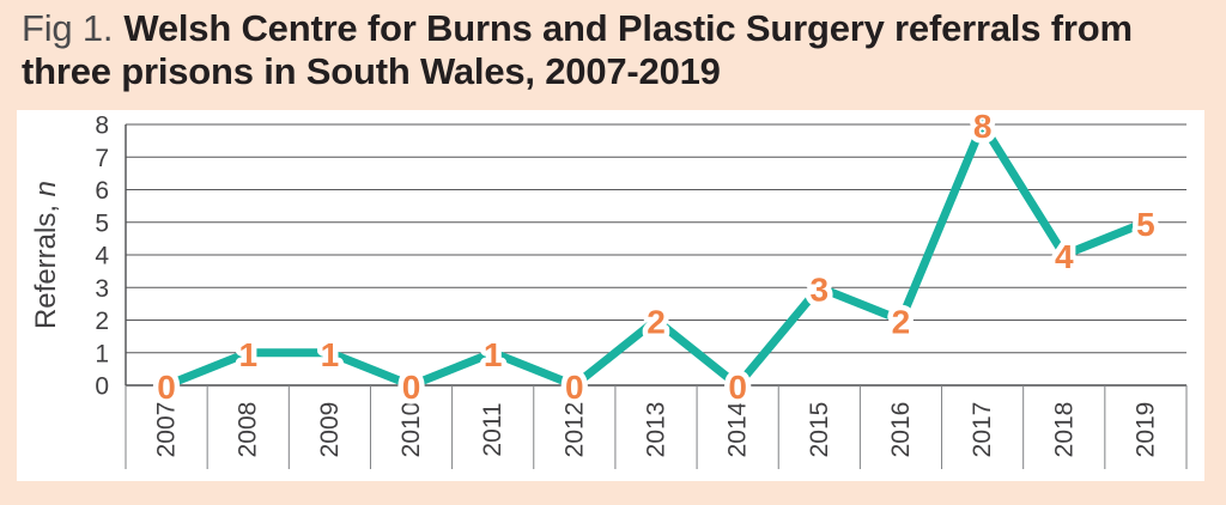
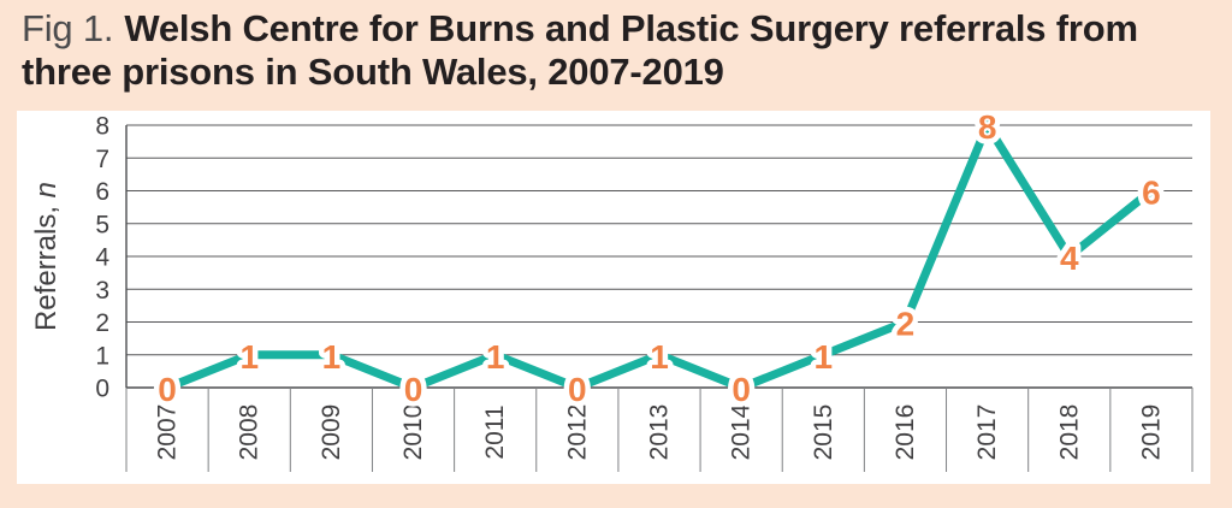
2013: 2 -> 1
2015: 3 -> 1
2019: 5 -> 6
